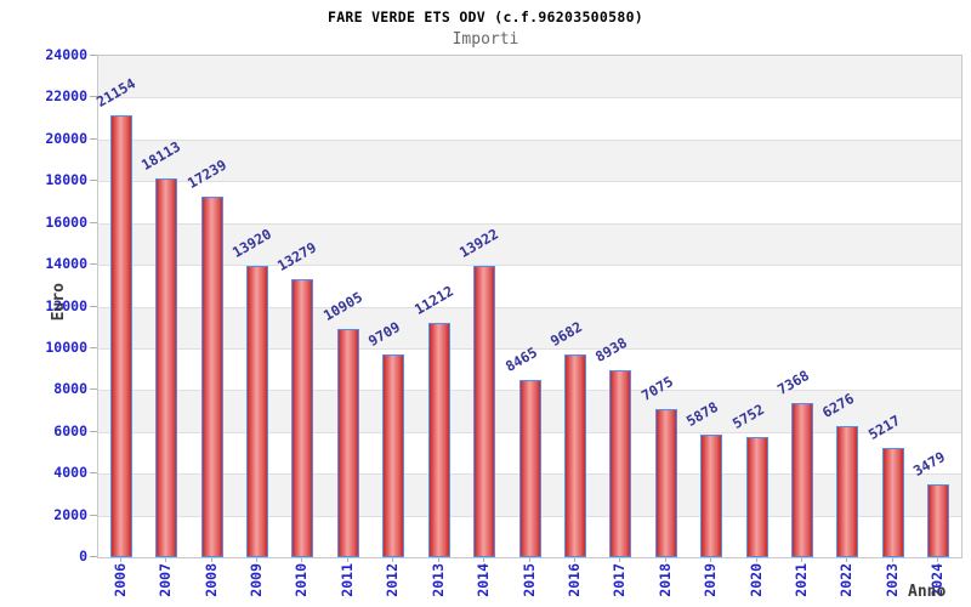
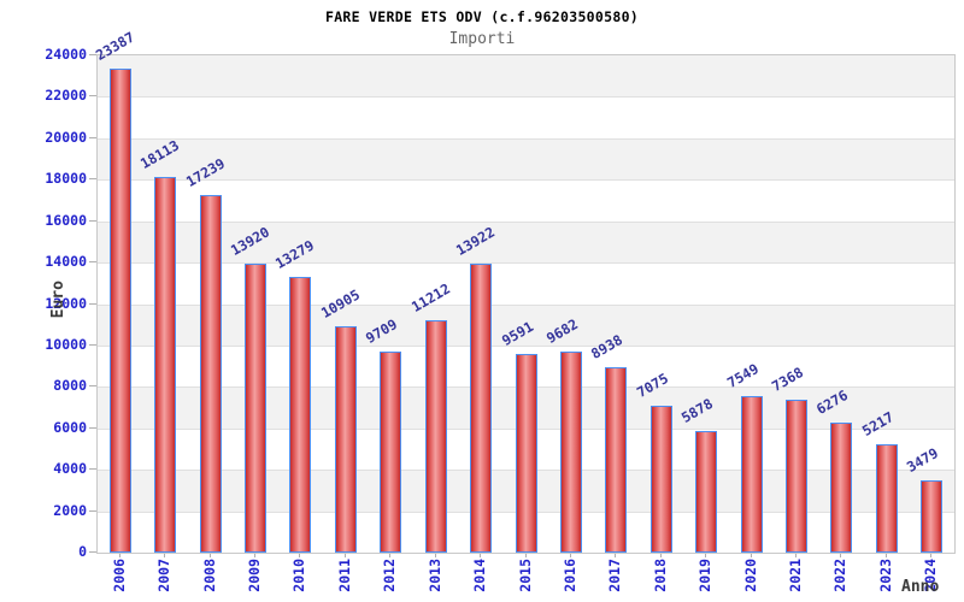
2006: 21154 -> 23387
2015: 8465 -> 9591
2020: 5752 -> 7549
